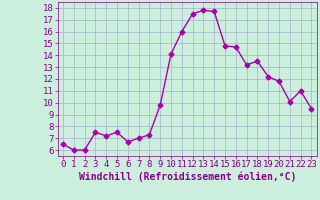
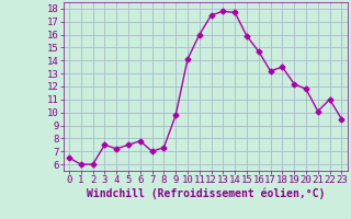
6: 6.7 -> 7.8
15: 14.8 -> 15.9
